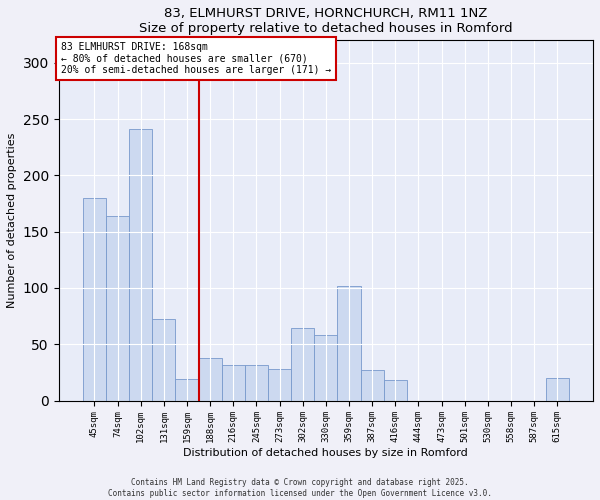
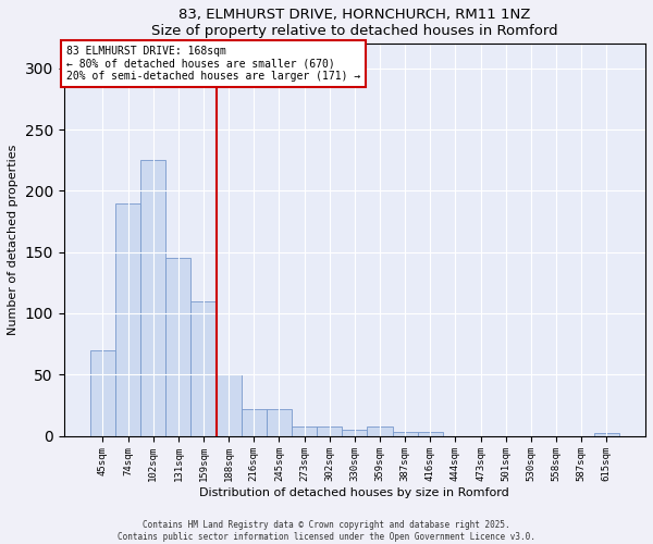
45sqm: 180 -> 70
74sqm: 164 -> 190
102sqm: 241 -> 225
131sqm: 72 -> 145
159sqm: 19 -> 110
188sqm: 38 -> 50
216sqm: 32 -> 22
245sqm: 32 -> 22
273sqm: 28 -> 8
302sqm: 64 -> 8
330sqm: 58 -> 5
359sqm: 102 -> 8
387sqm: 27 -> 3
416sqm: 18 -> 3
615sqm: 20 -> 2
